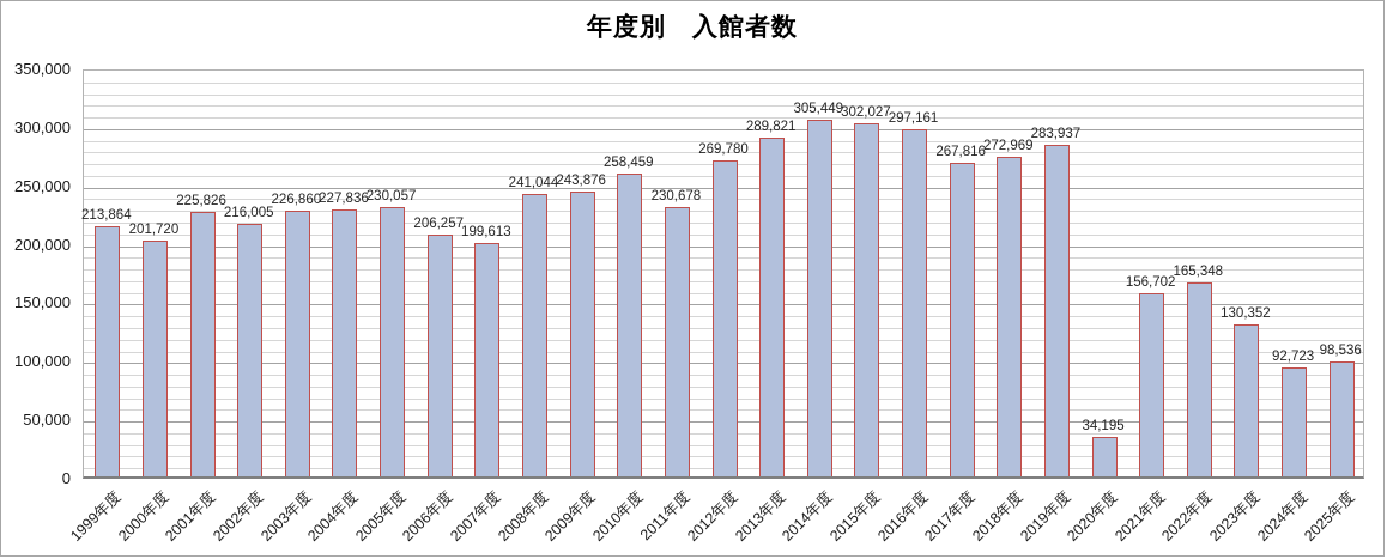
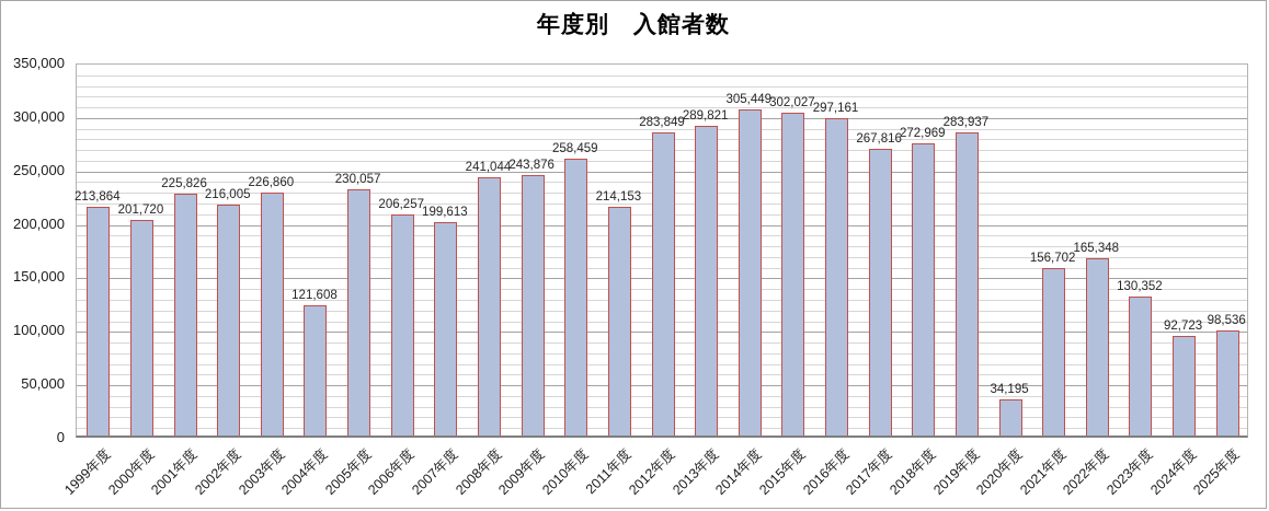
2004年度: 227,836 -> 121,608
2011年度: 230,678 -> 214,153
2012年度: 269,780 -> 283,849
